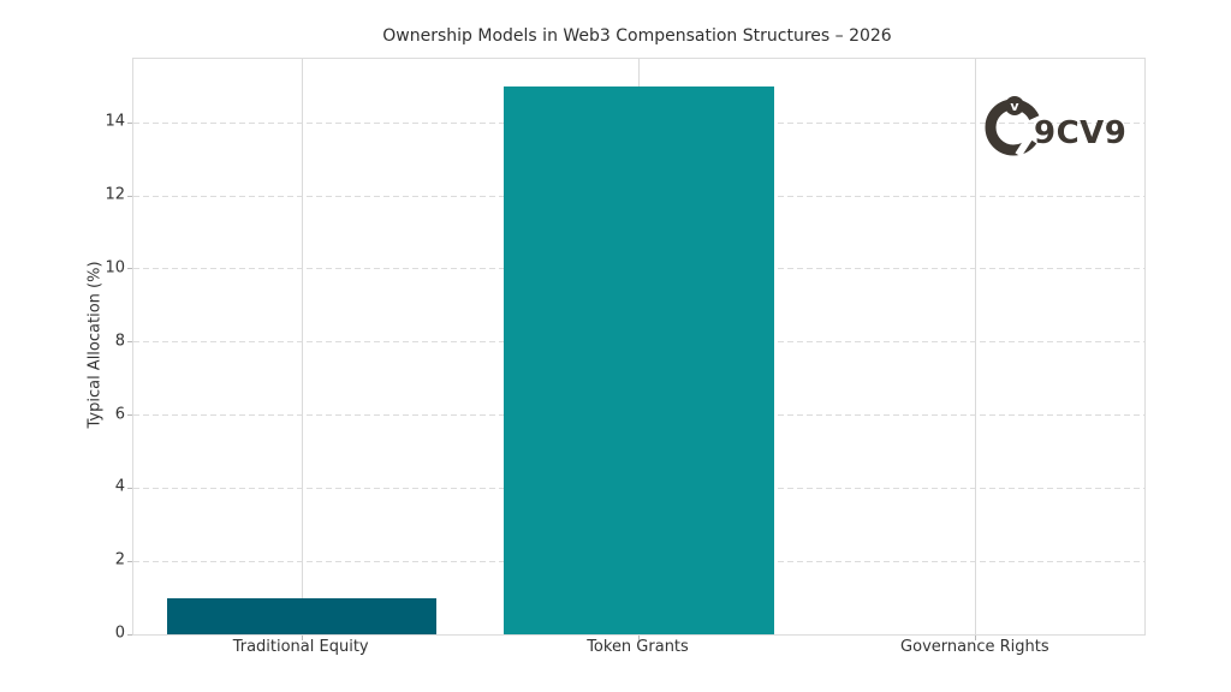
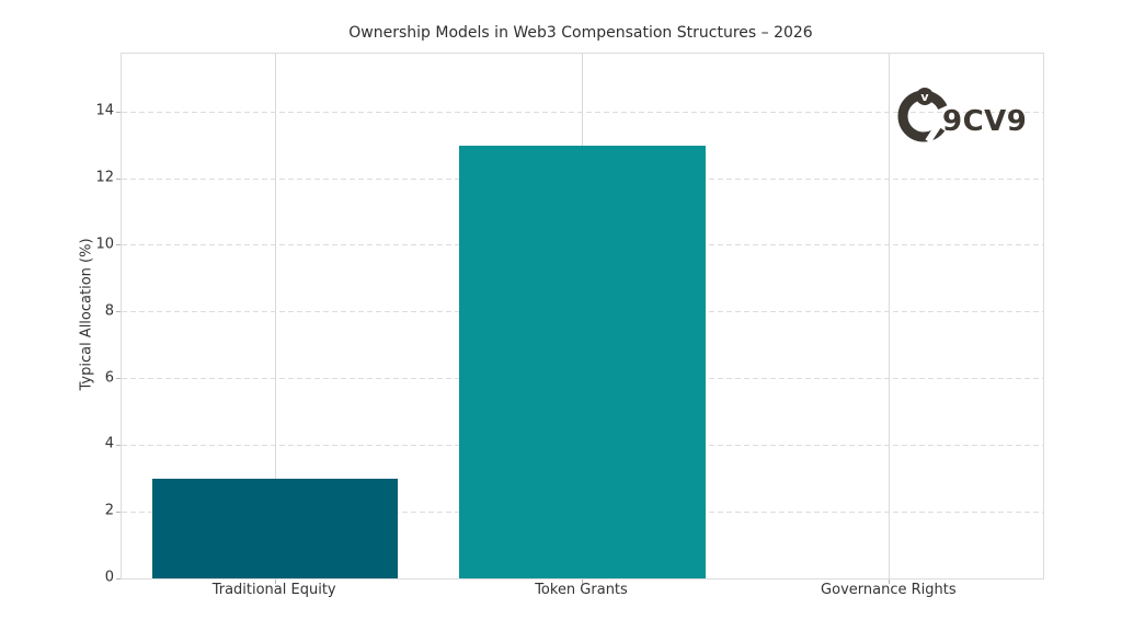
Traditional Equity: 1 -> 3
Token Grants: 15 -> 13
